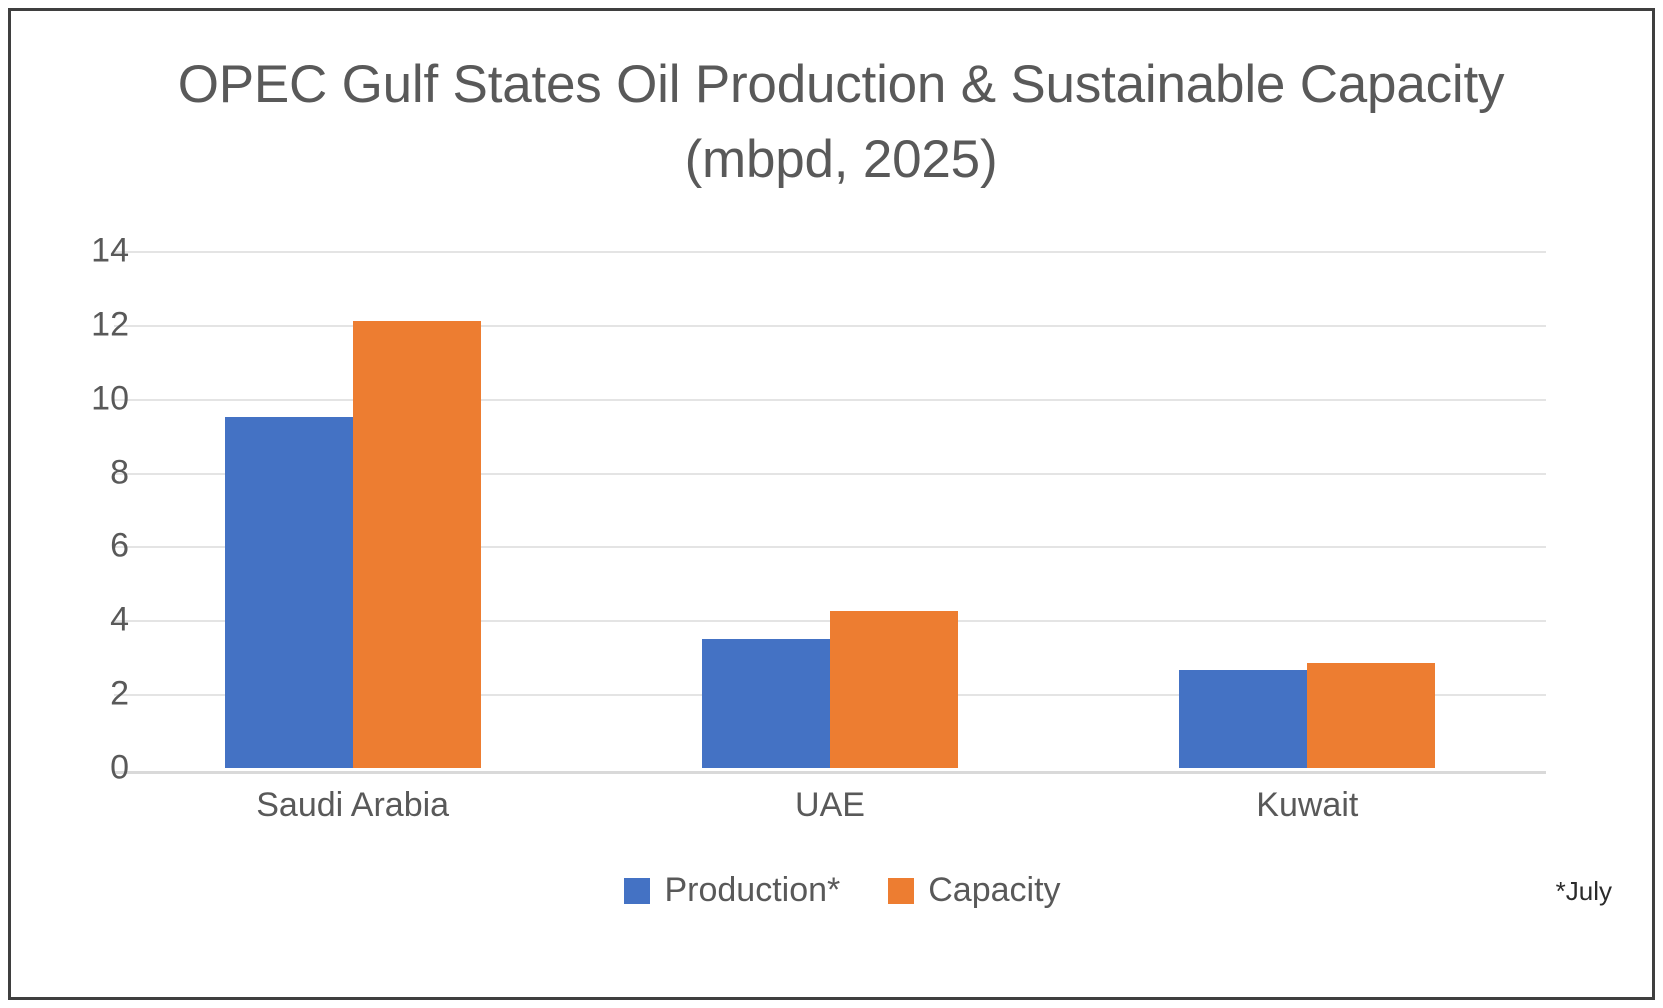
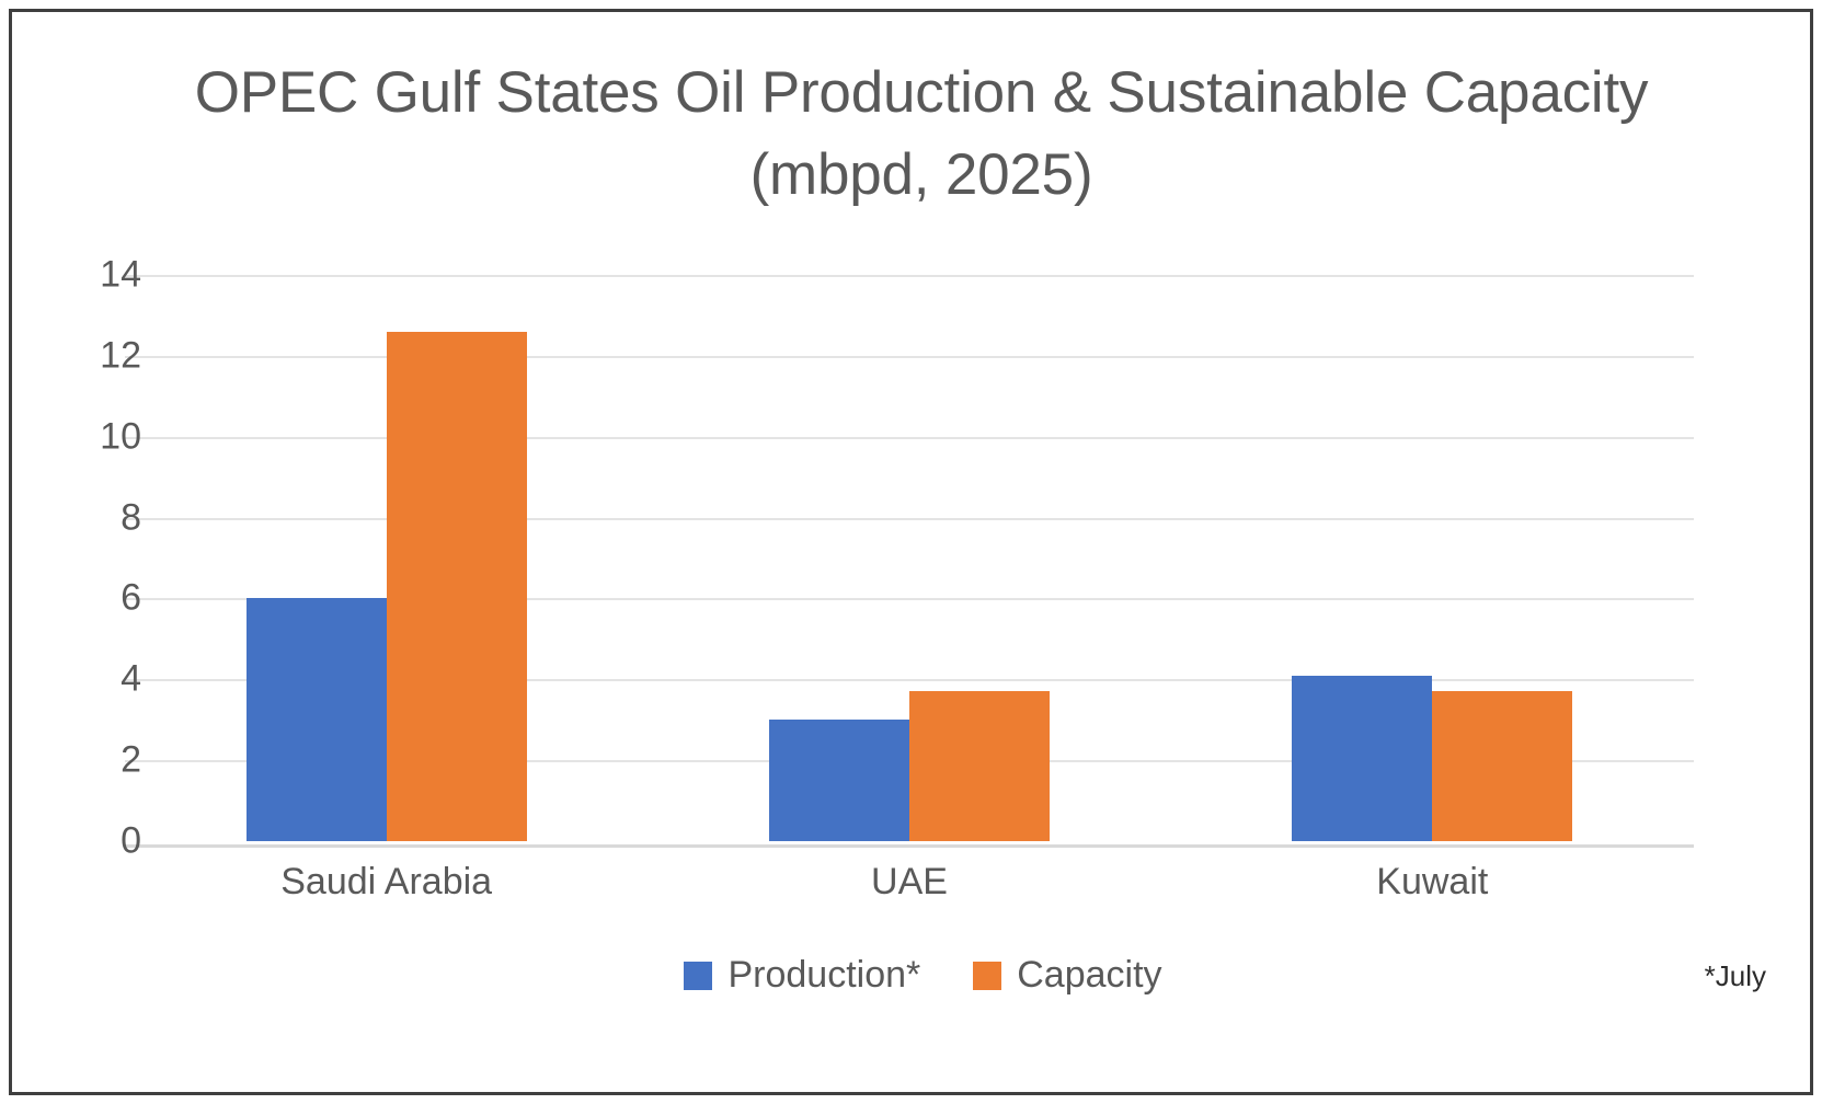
Production*/Saudi Arabia: 9.5 -> 6.0
Capacity/Saudi Arabia: 12.1 -> 12.6
Production*/UAE: 3.5 -> 3.0
Capacity/UAE: 4.2 -> 3.7
Production*/Kuwait: 2.6 -> 4.1
Capacity/Kuwait: 2.9 -> 3.7
